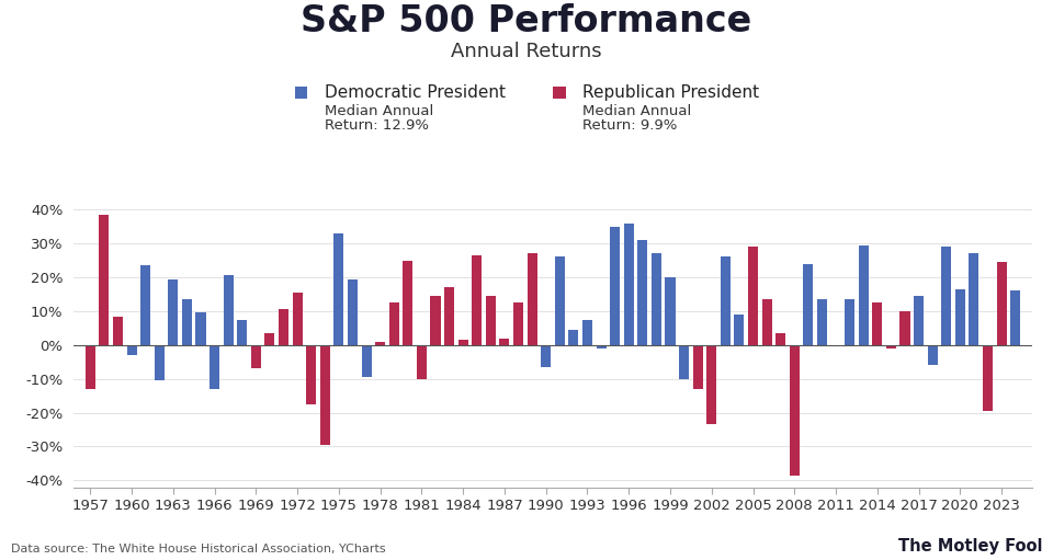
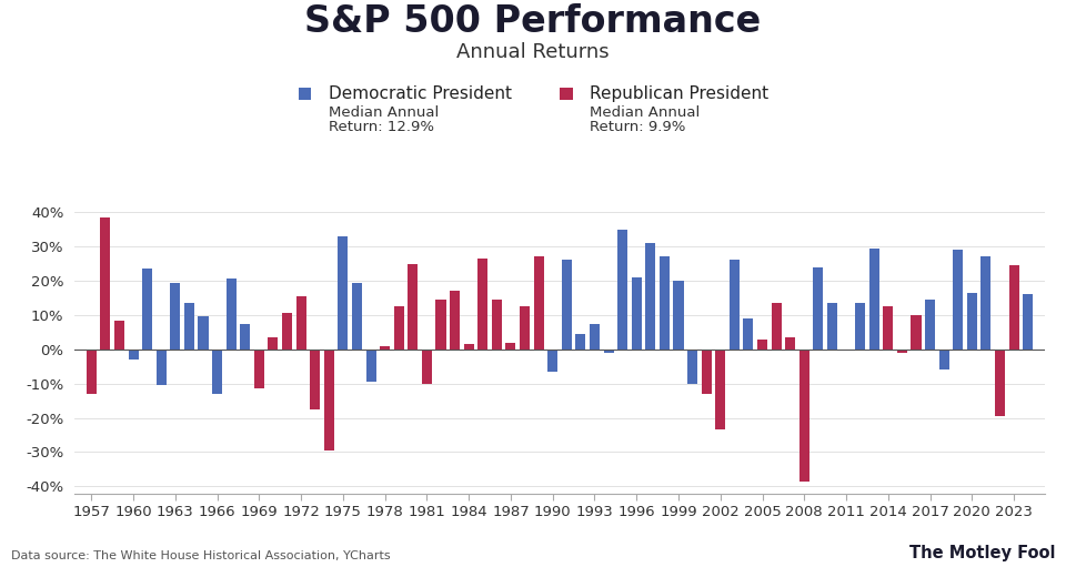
1969: -7.0% -> -11.5%
1996: 36.0% -> 21.0%
2005: 29.0% -> 3.0%
